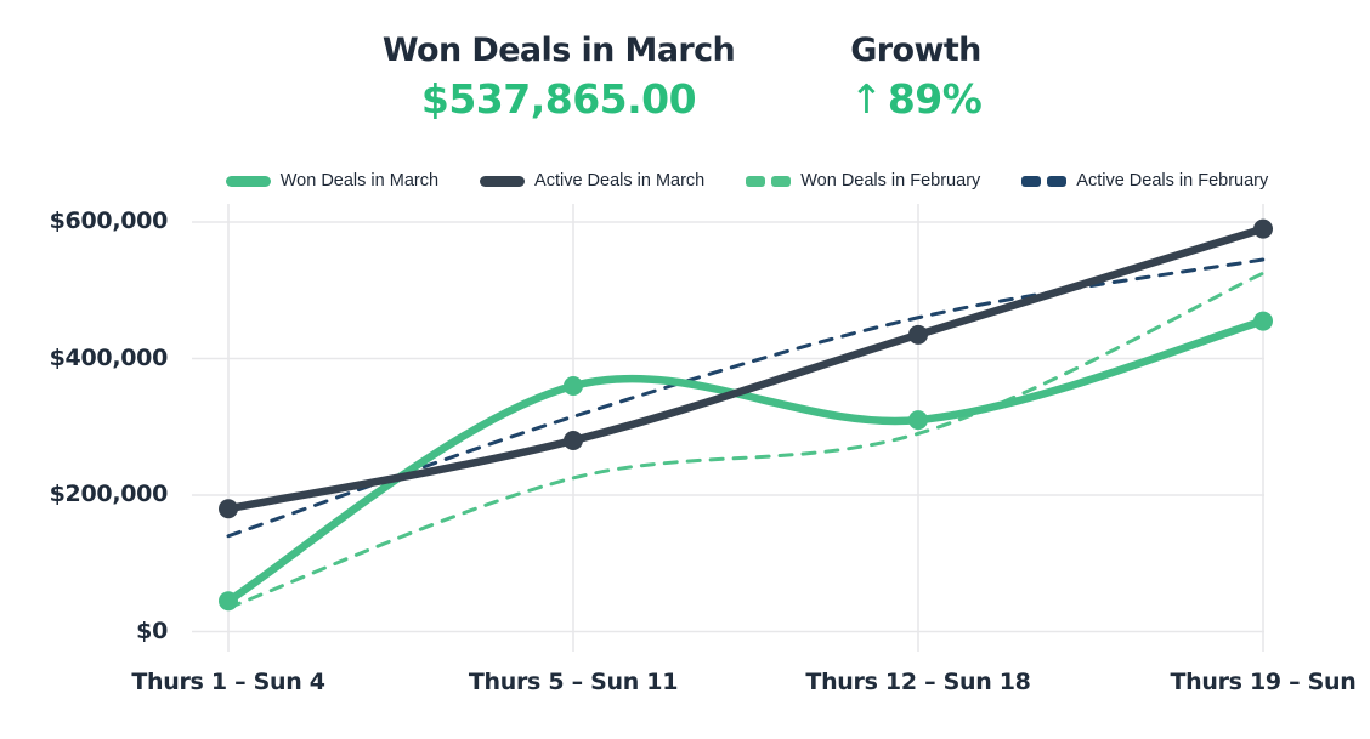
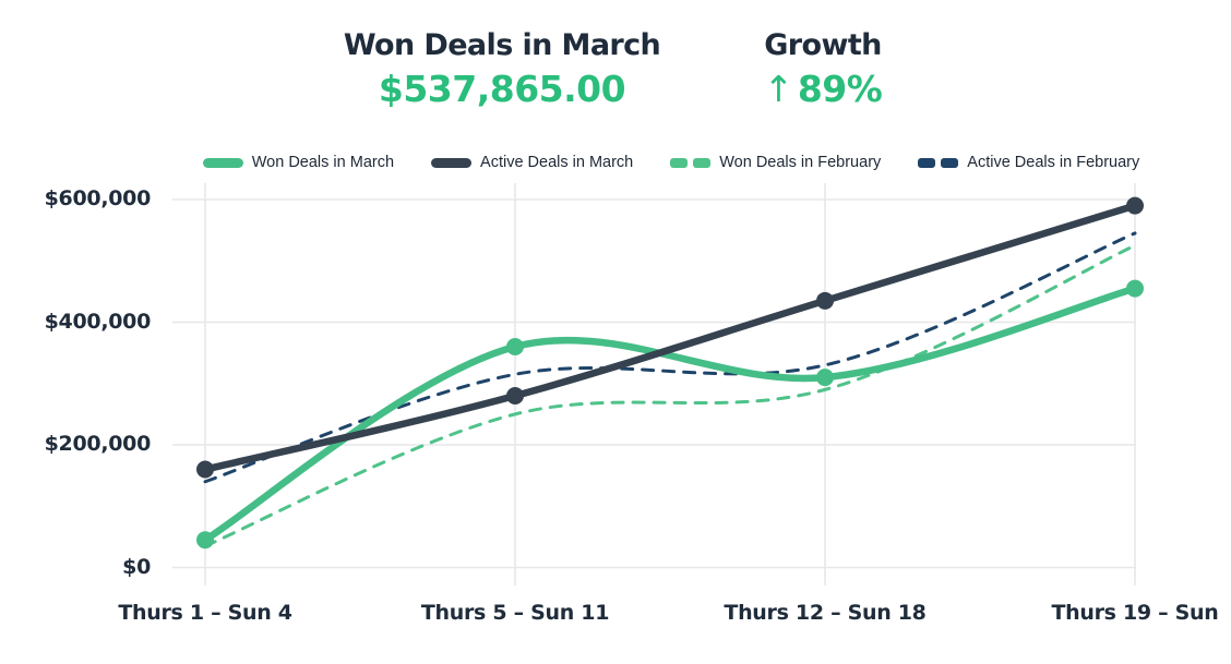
Active Deals in March/Thurs 1 – Sun 4: $180000 -> $160000
Won Deals in February/Thurs 5 – Sun 11: $220000 -> $250000
Active Deals in February/Thurs 12 – Sun 18: $460000 -> $330000
